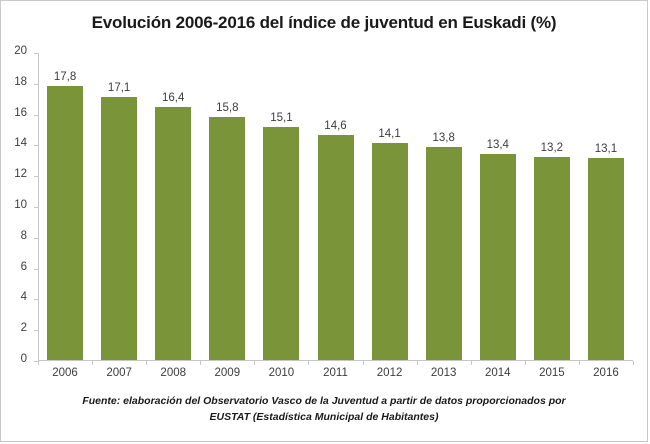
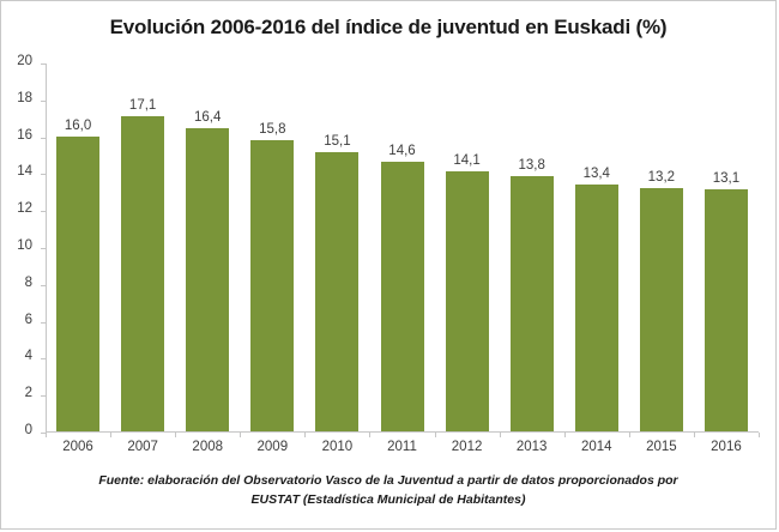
2006: 17,8 -> 16,0
